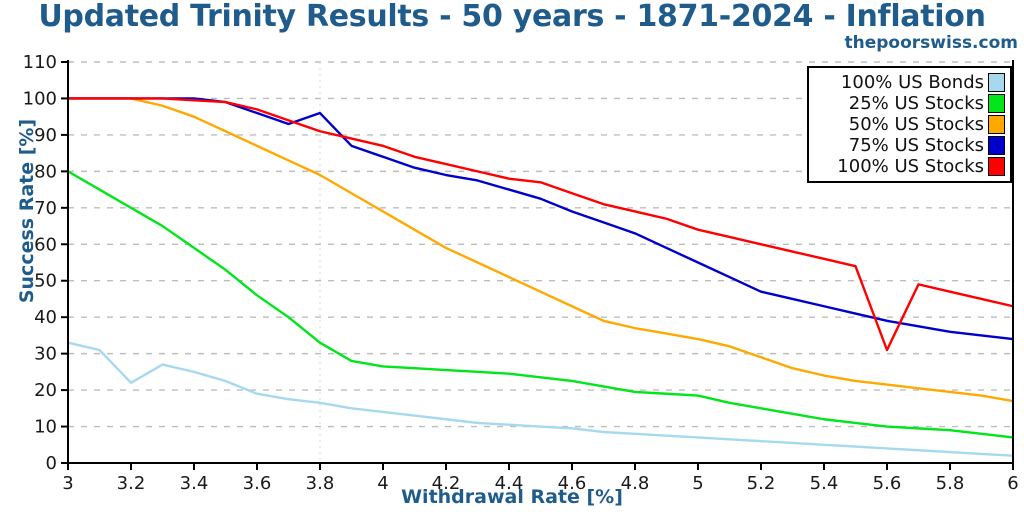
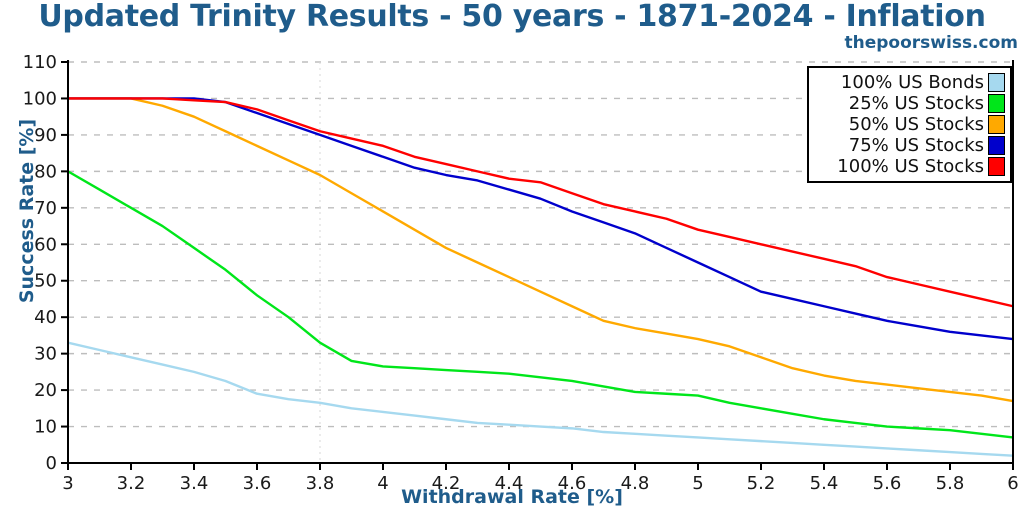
100% US Bonds/3.2: 22 -> 29
75% US Stocks/3.8: 96 -> 90
100% US Stocks/5.6: 31 -> 51
